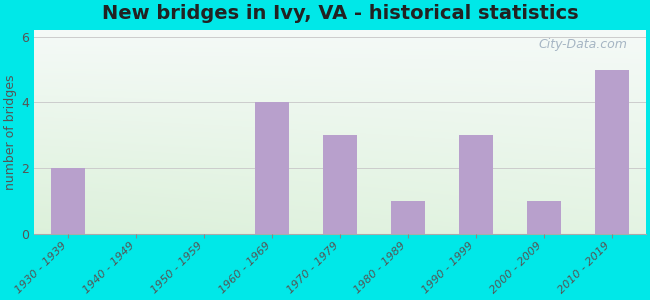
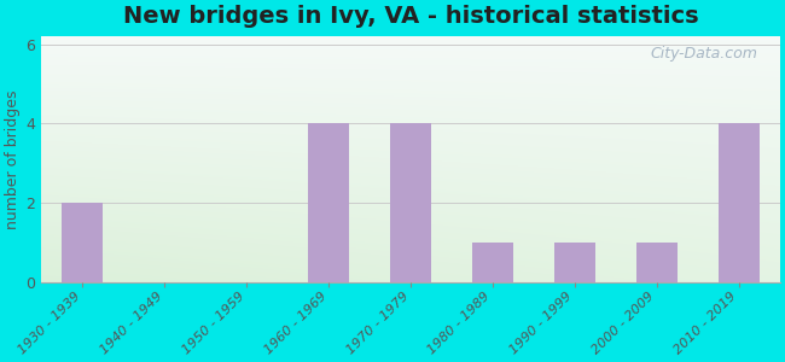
1970 - 1979: 3 -> 4
1990 - 1999: 3 -> 1
2010 - 2019: 5 -> 4
